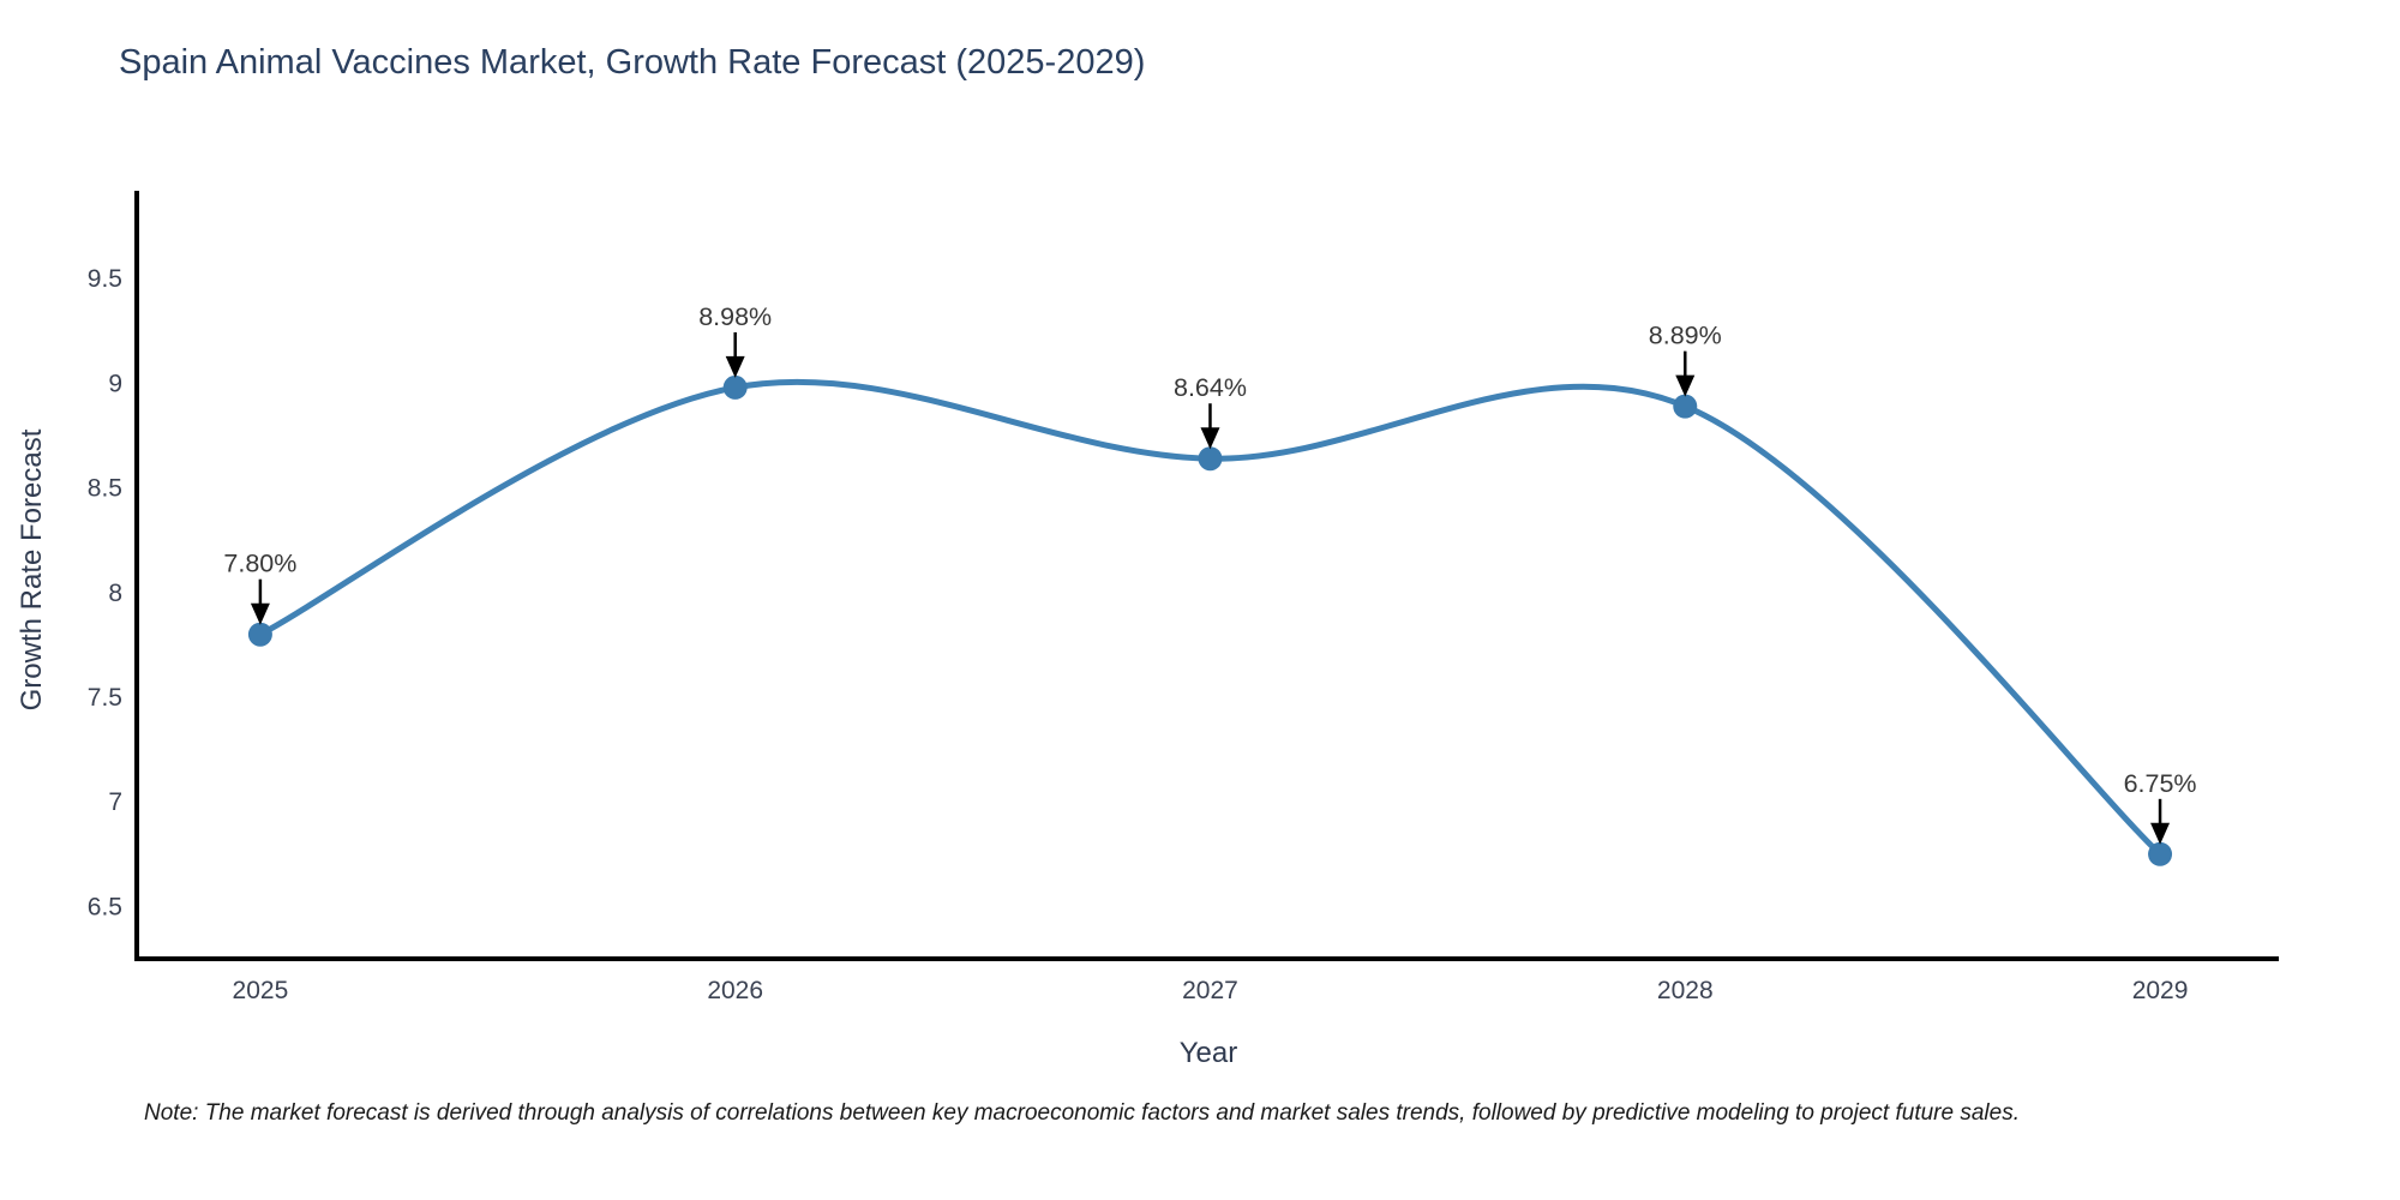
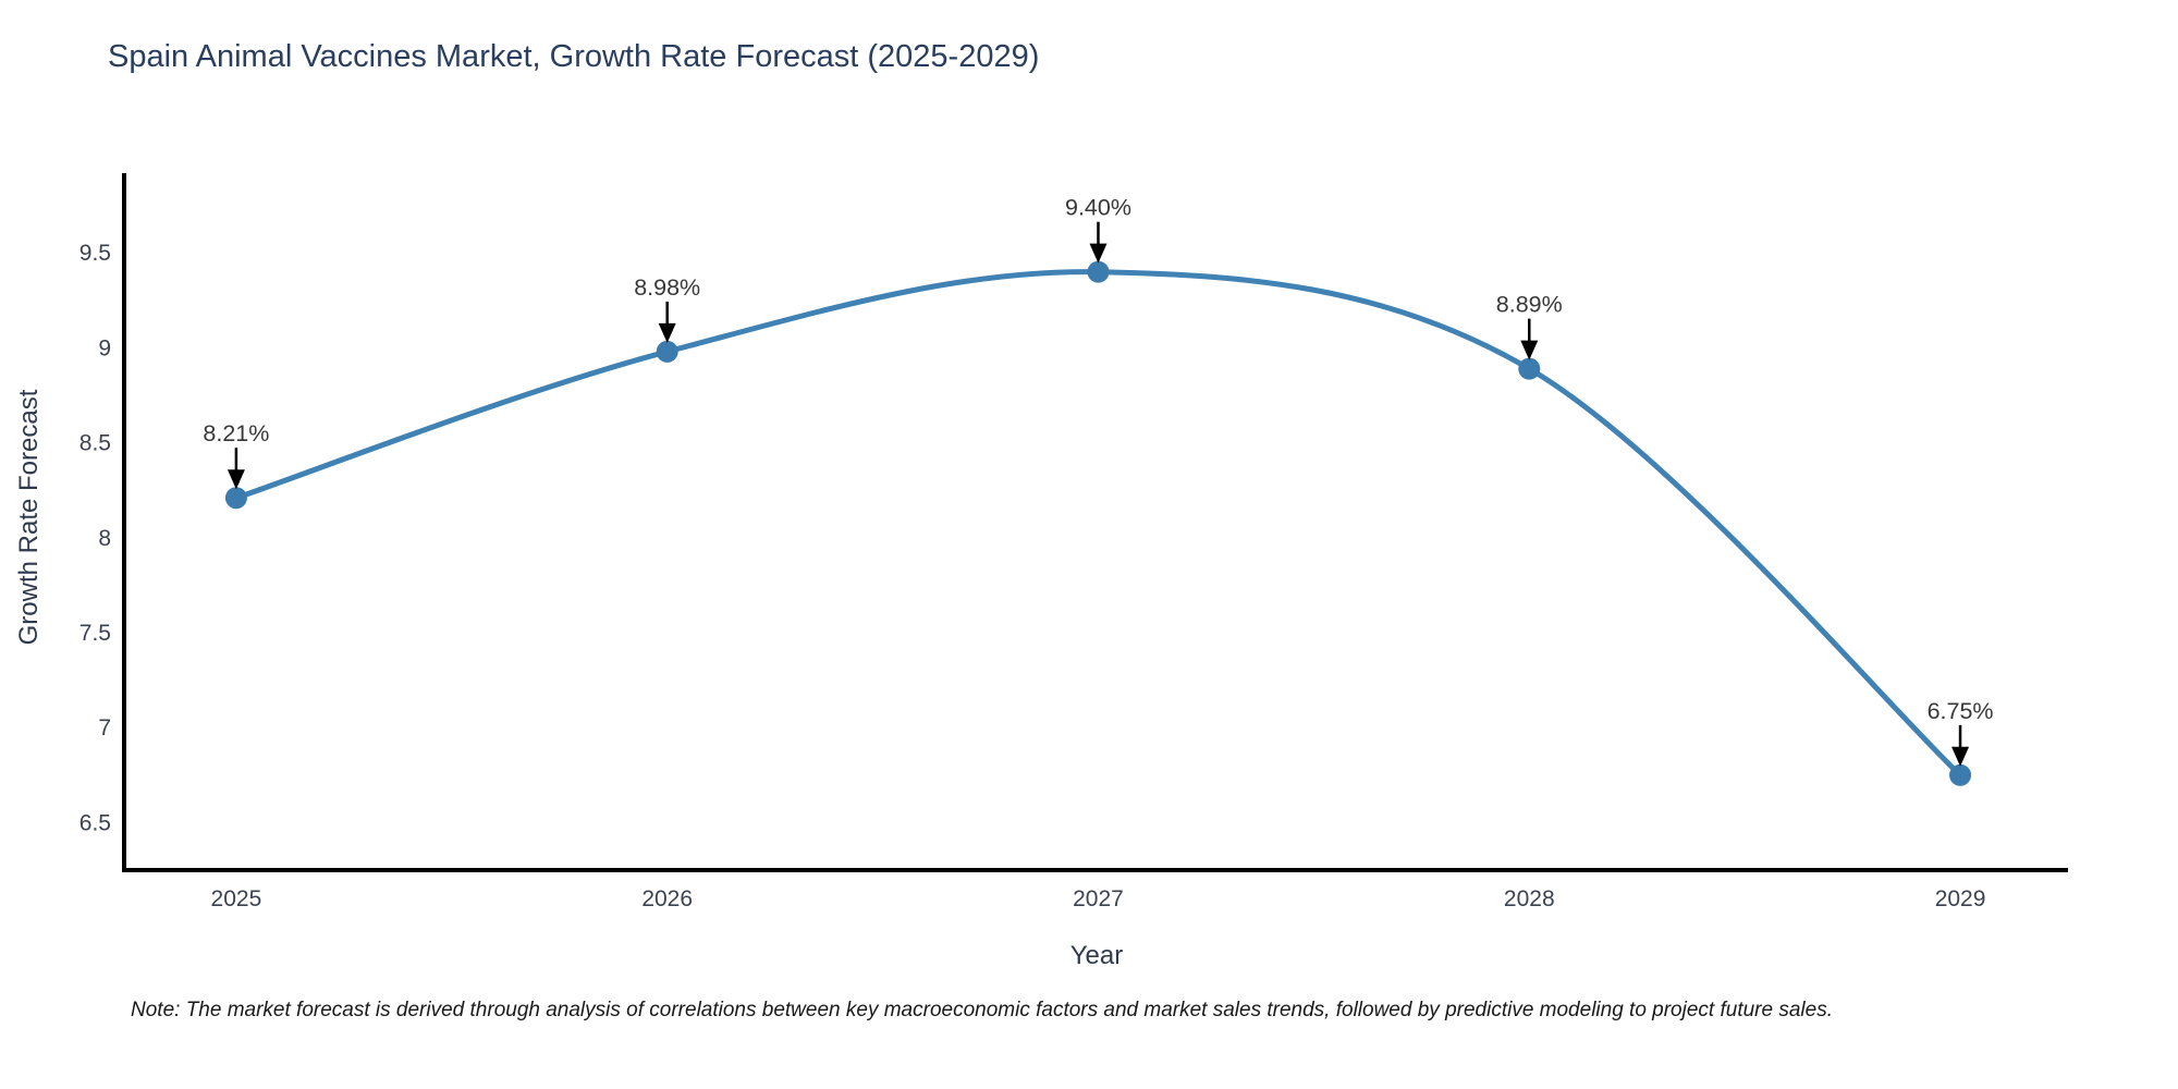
2025: 7.80% -> 8.21%
2027: 8.64% -> 9.40%
